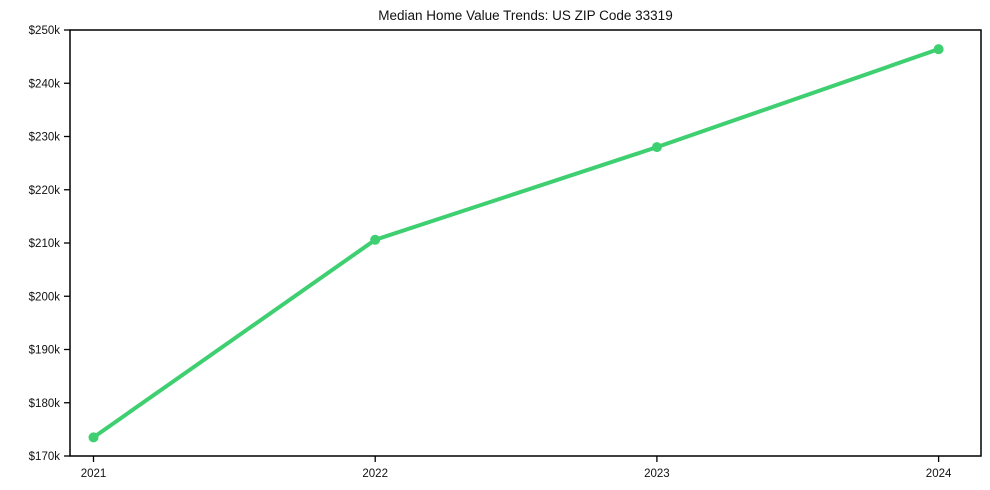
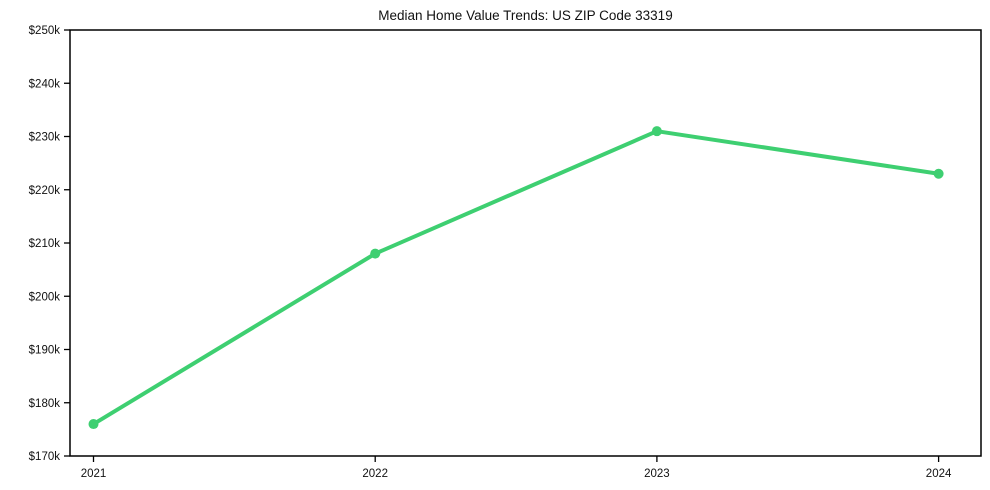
2021: $174k -> $176k
2022: $211k -> $208k
2023: $228k -> $231k
2024: $246k -> $223k
